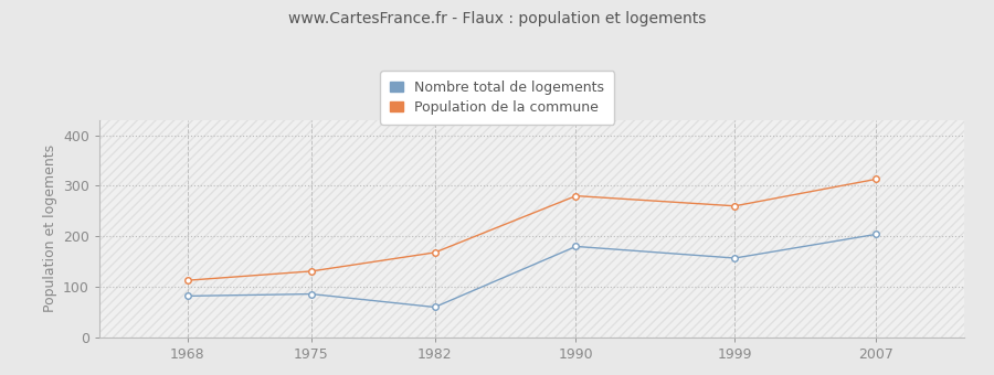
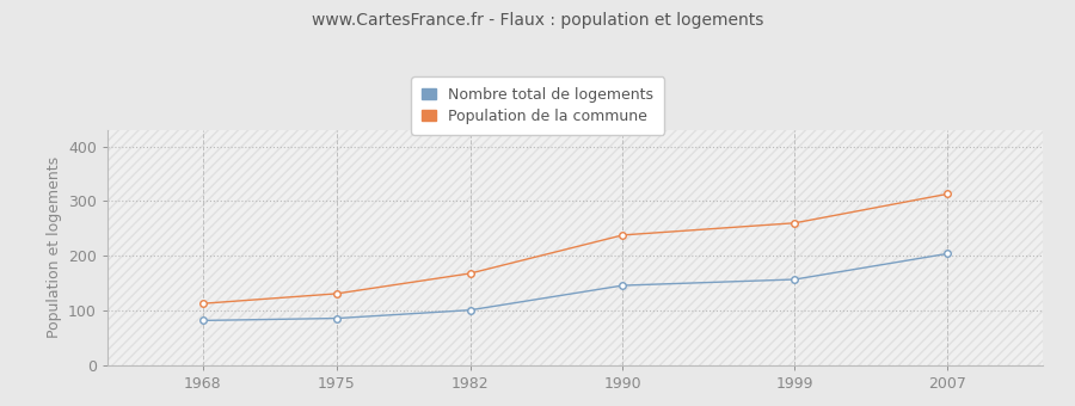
Nombre total de logements/1982: 60 -> 101
Nombre total de logements/1990: 180 -> 146
Population de la commune/1990: 280 -> 238
